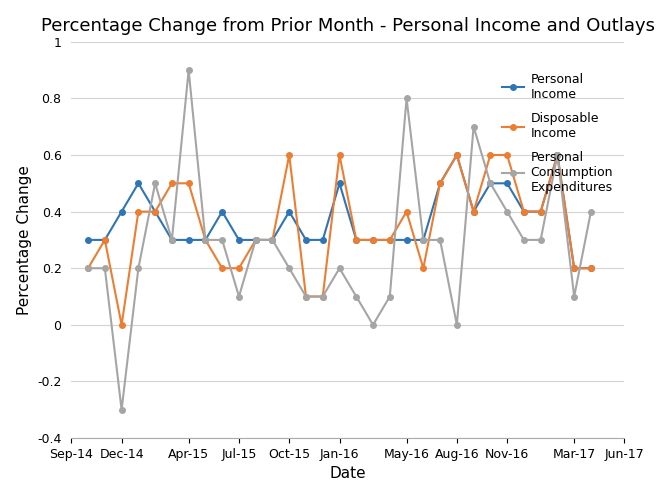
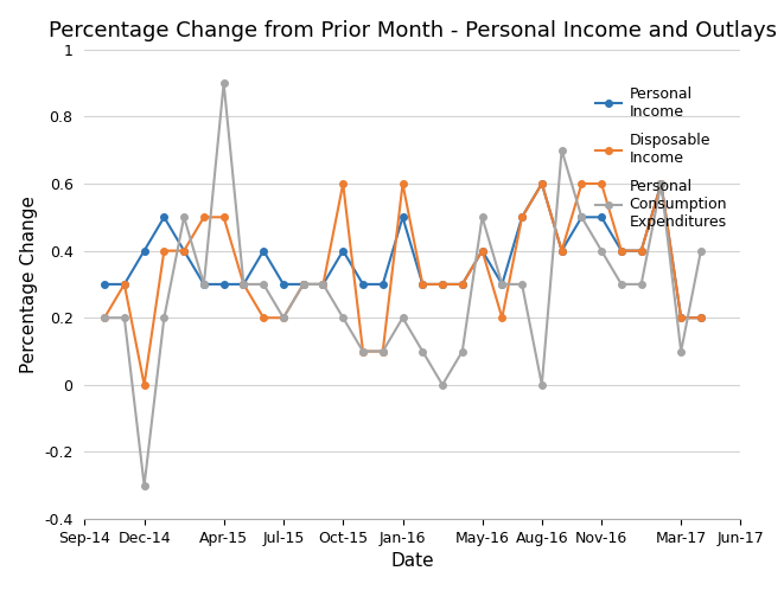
Personal Consumption Expenditures/Jul-15: 0.1 -> 0.2
Personal Income/May-16: 0.3 -> 0.4
Personal Consumption Expenditures/May-16: 0.8 -> 0.5
